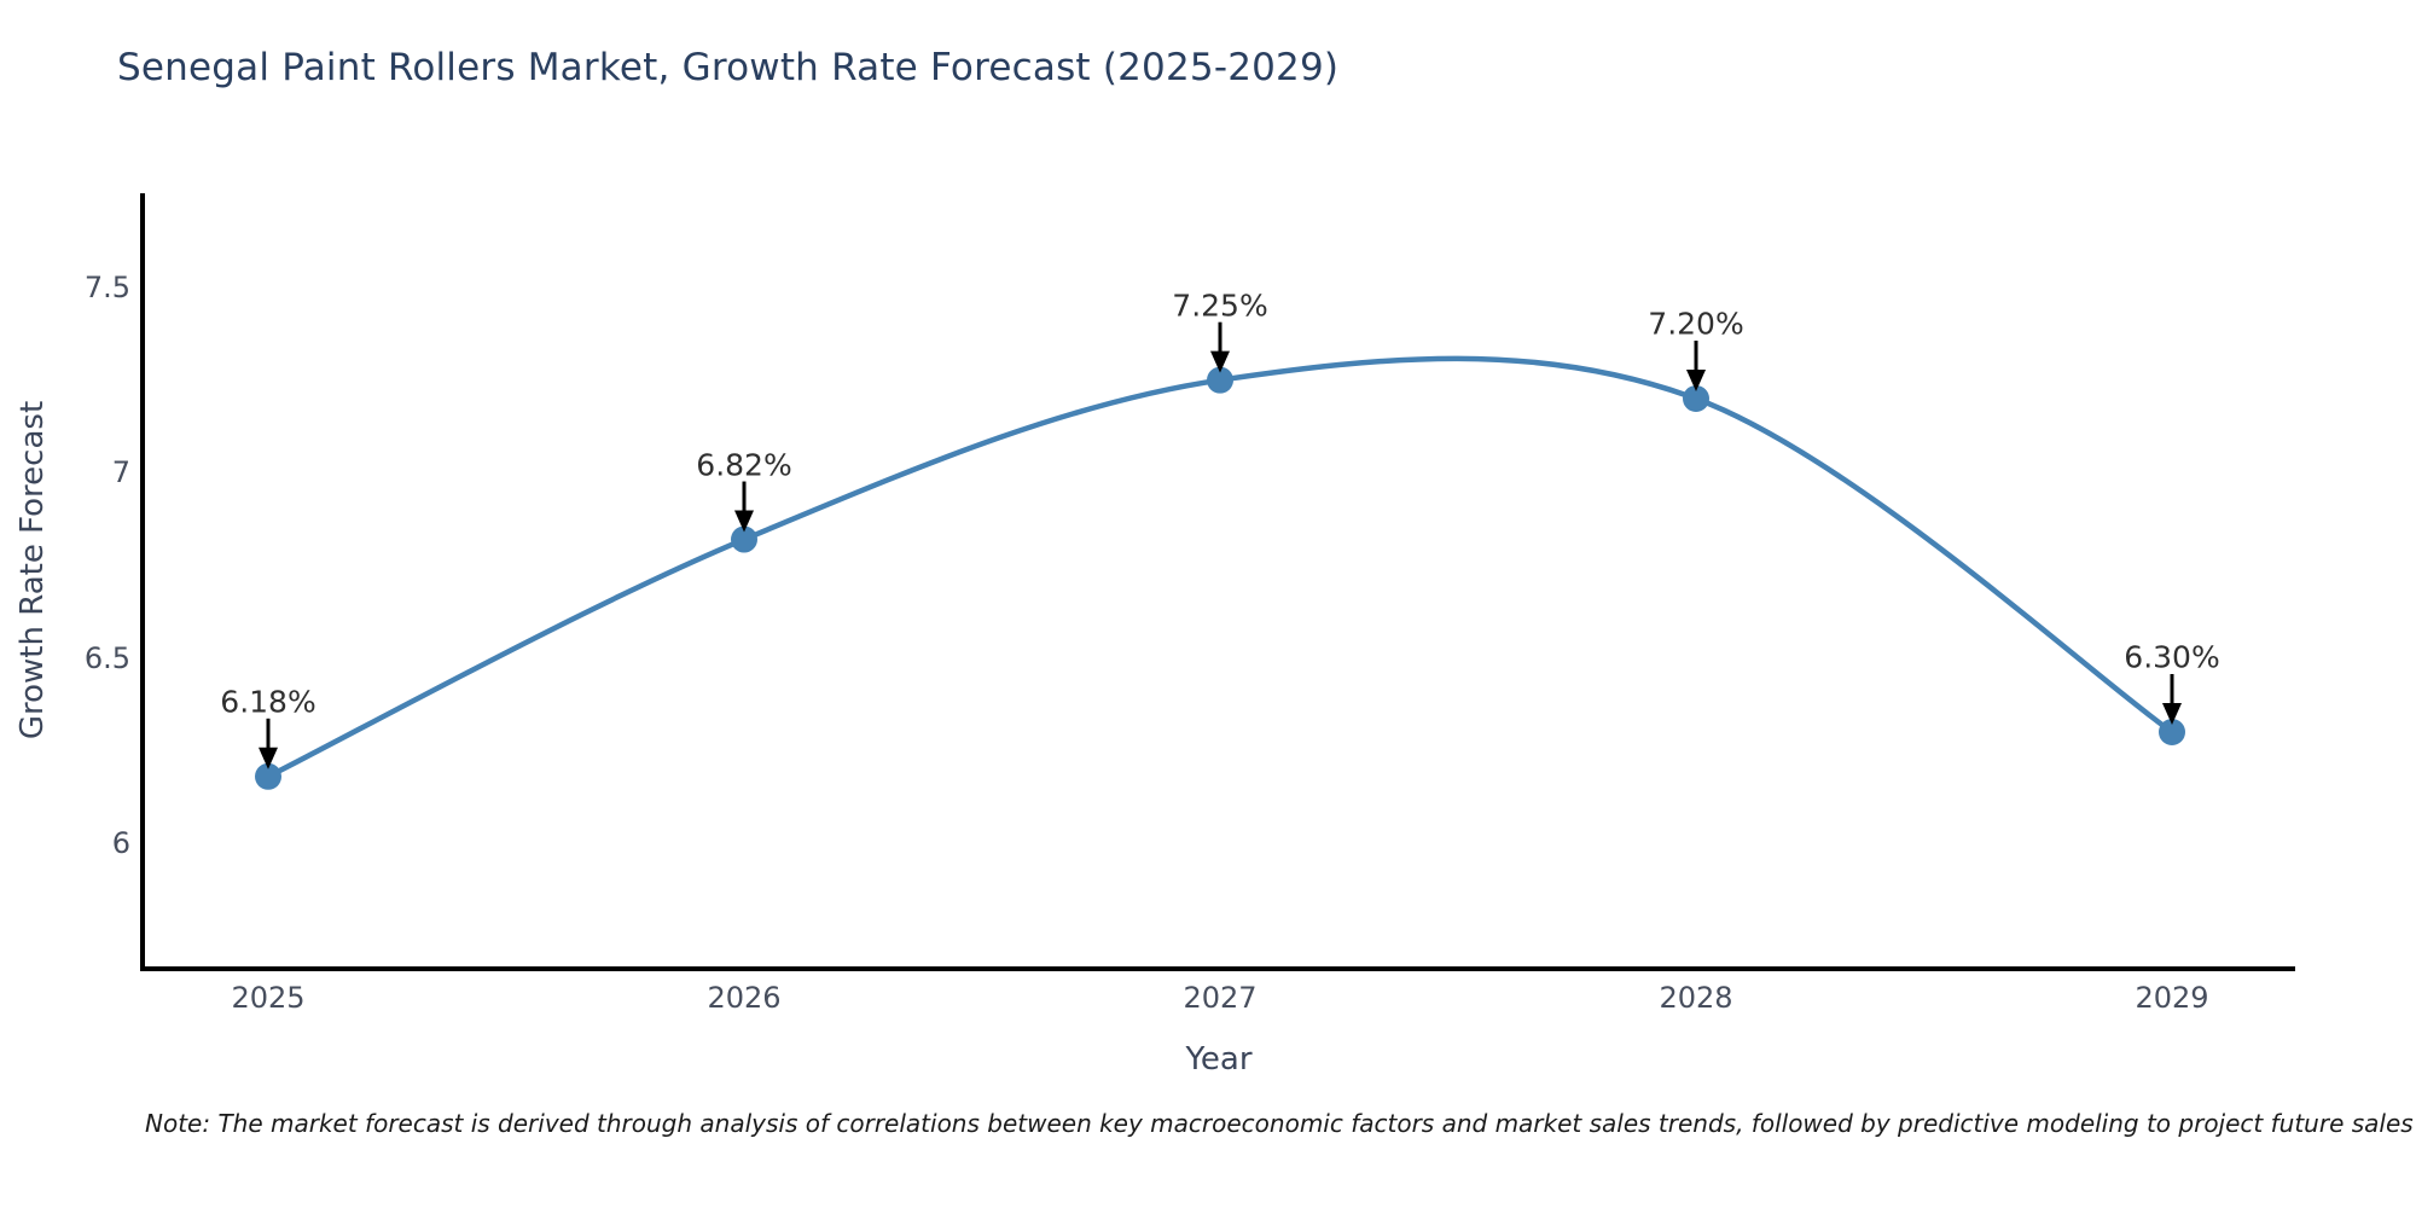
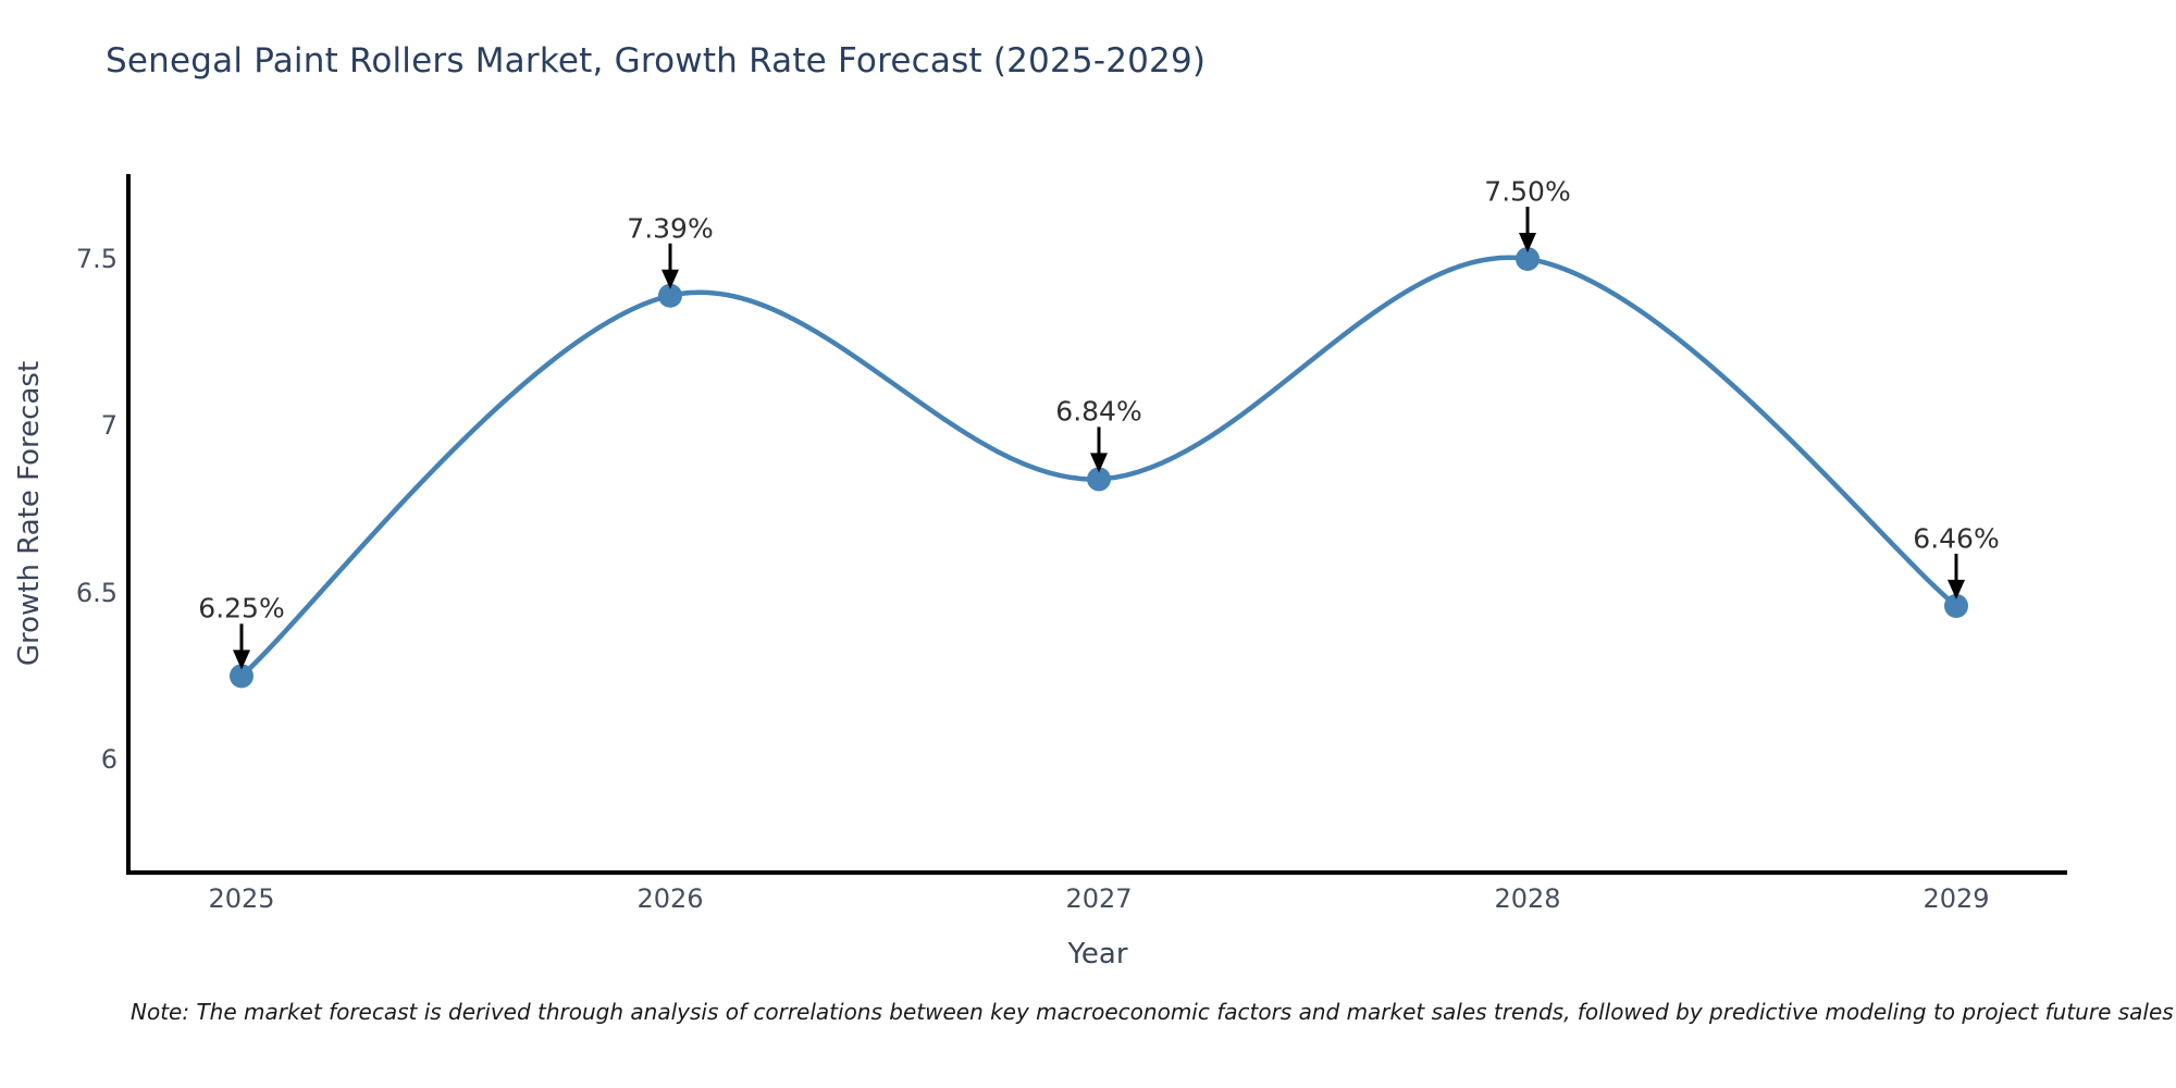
2025: 6.18% -> 6.25%
2026: 6.82% -> 7.39%
2027: 7.25% -> 6.84%
2028: 7.20% -> 7.50%
2029: 6.30% -> 6.46%
